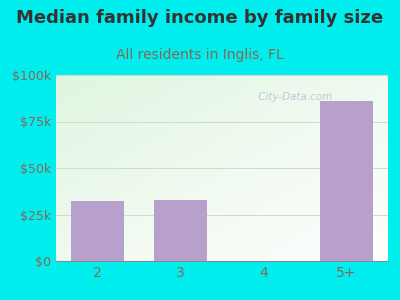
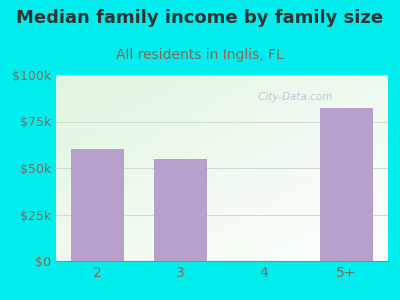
2: $32k -> $60k
3: $33k -> $55k
5+: $86k -> $82k
